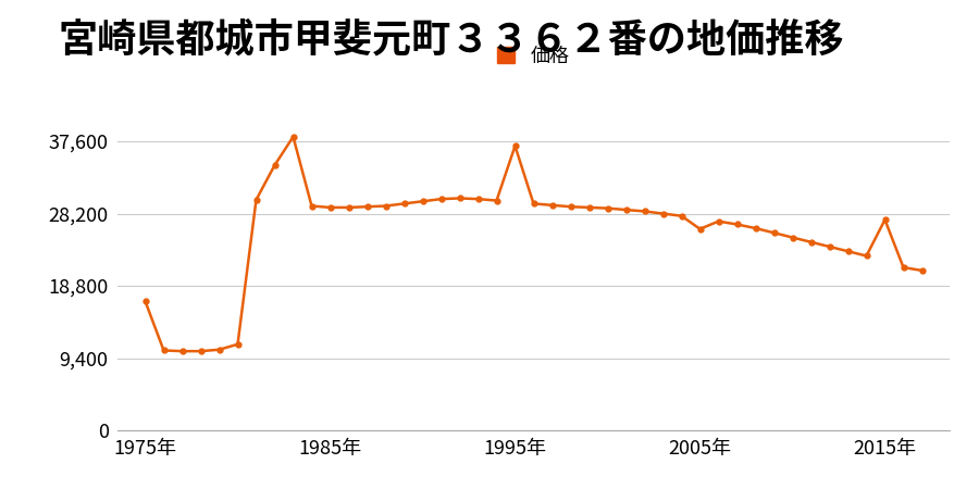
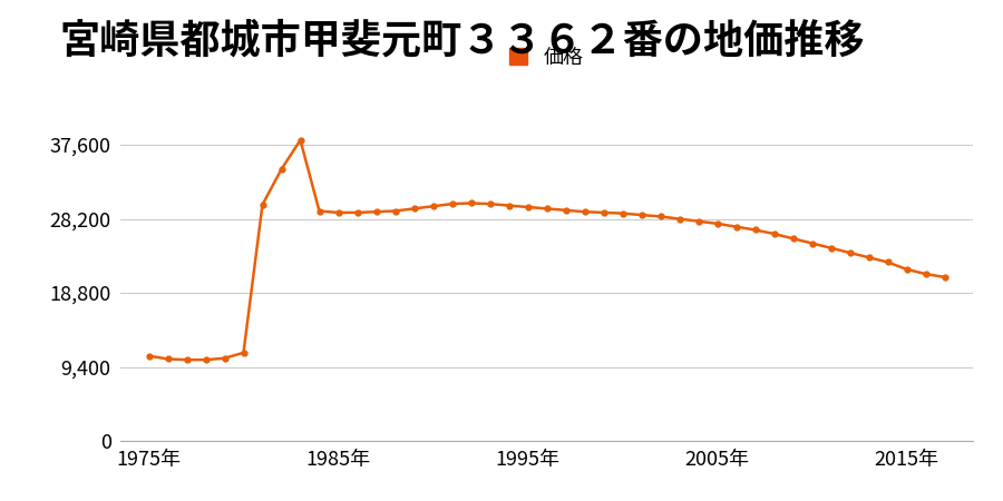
1975年: 16,800 -> 10,800
1995年: 37,000 -> 29,700
2005年: 26,200 -> 27,600
2015年: 27,400 -> 21,800
